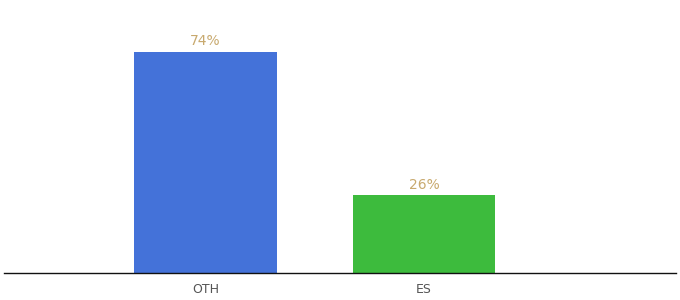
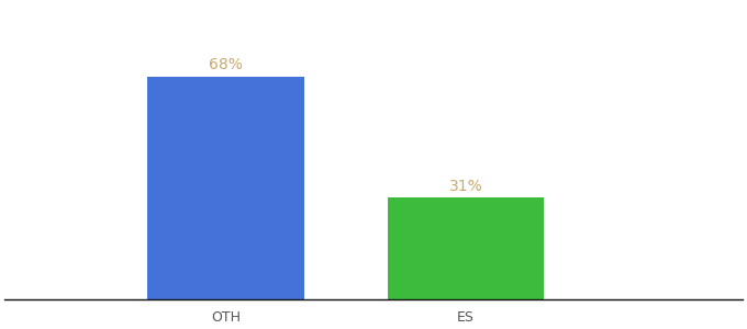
OTH: 74% -> 68%
ES: 26% -> 31%
